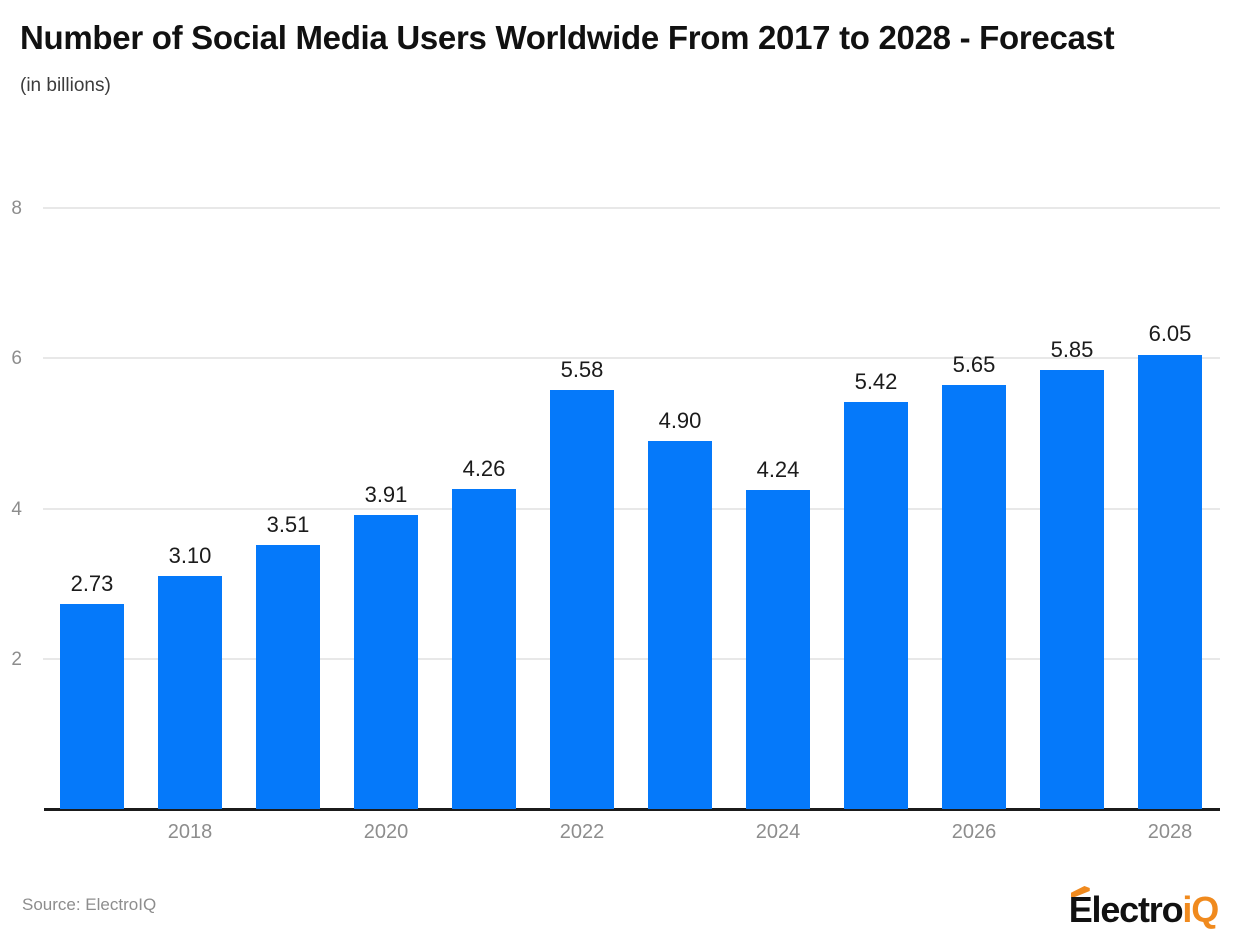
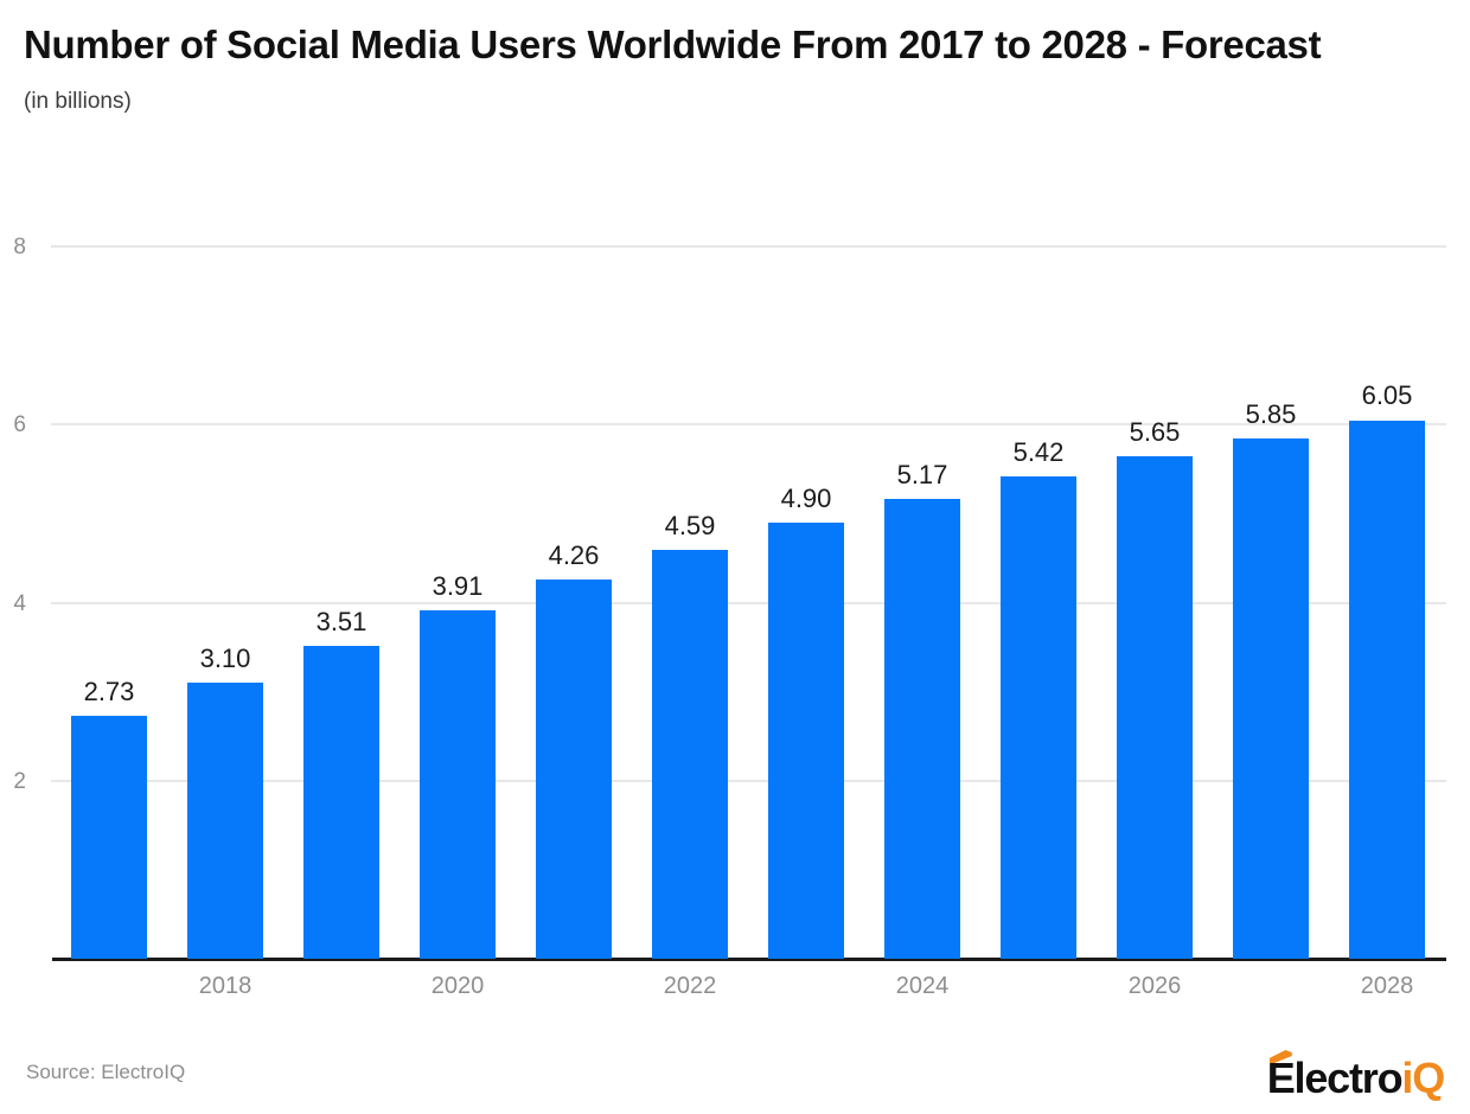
2022: 5.58 -> 4.59
2024: 4.24 -> 5.17
